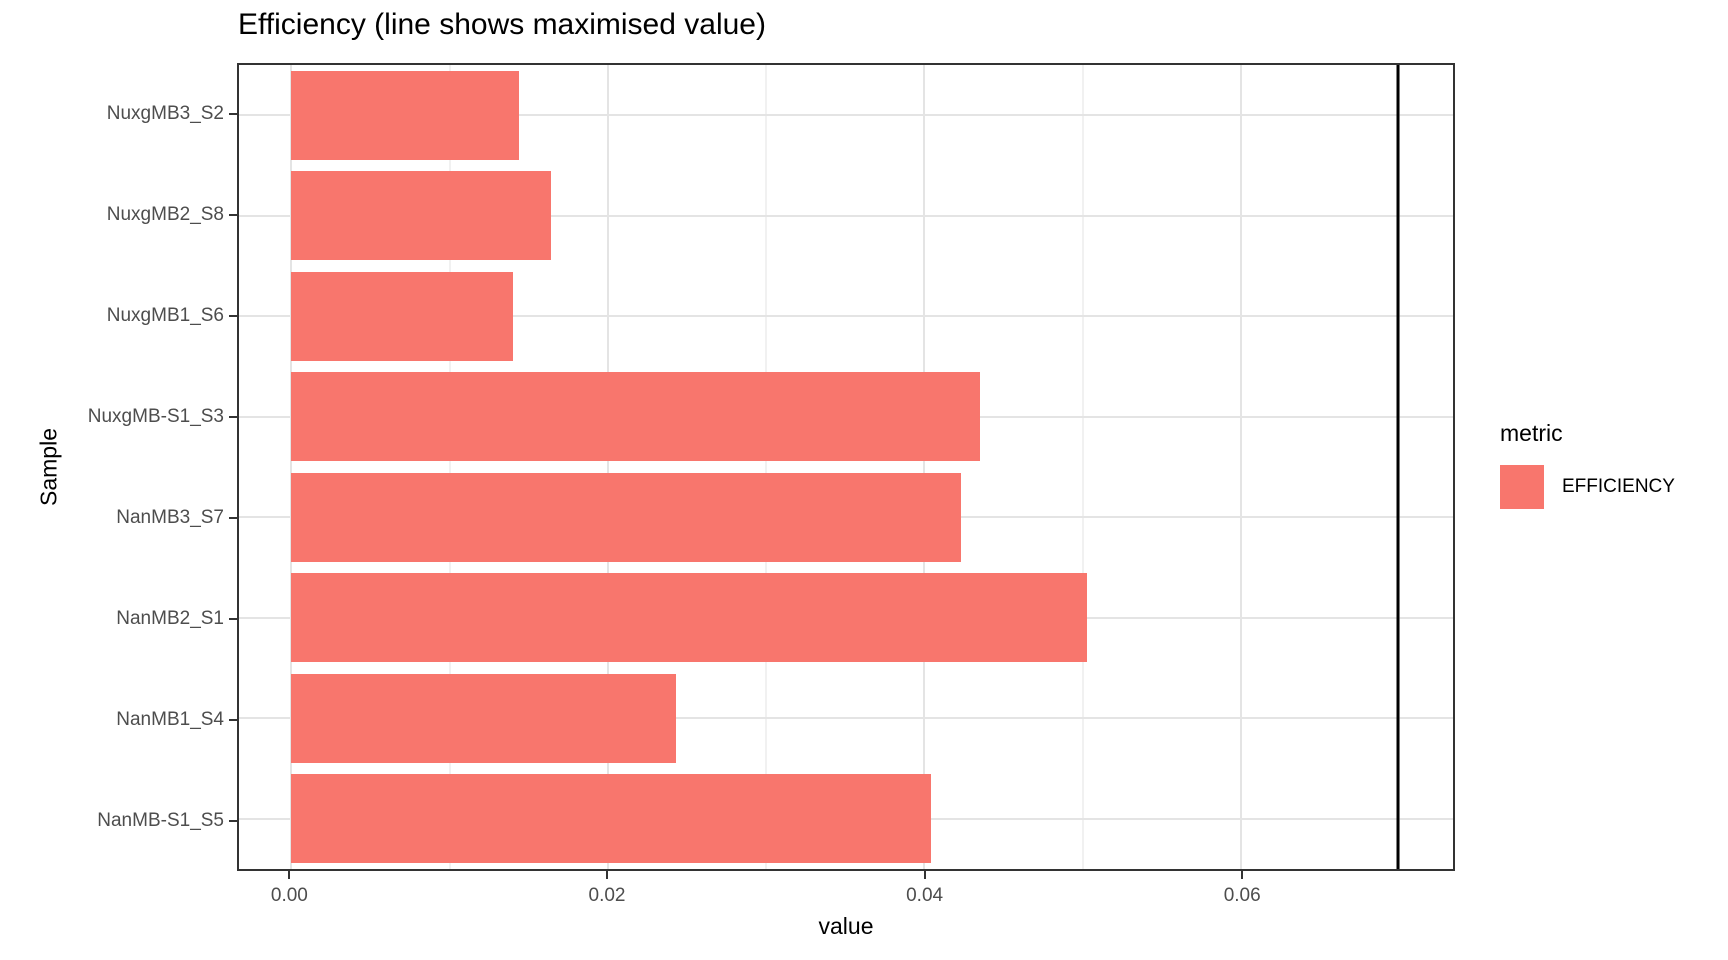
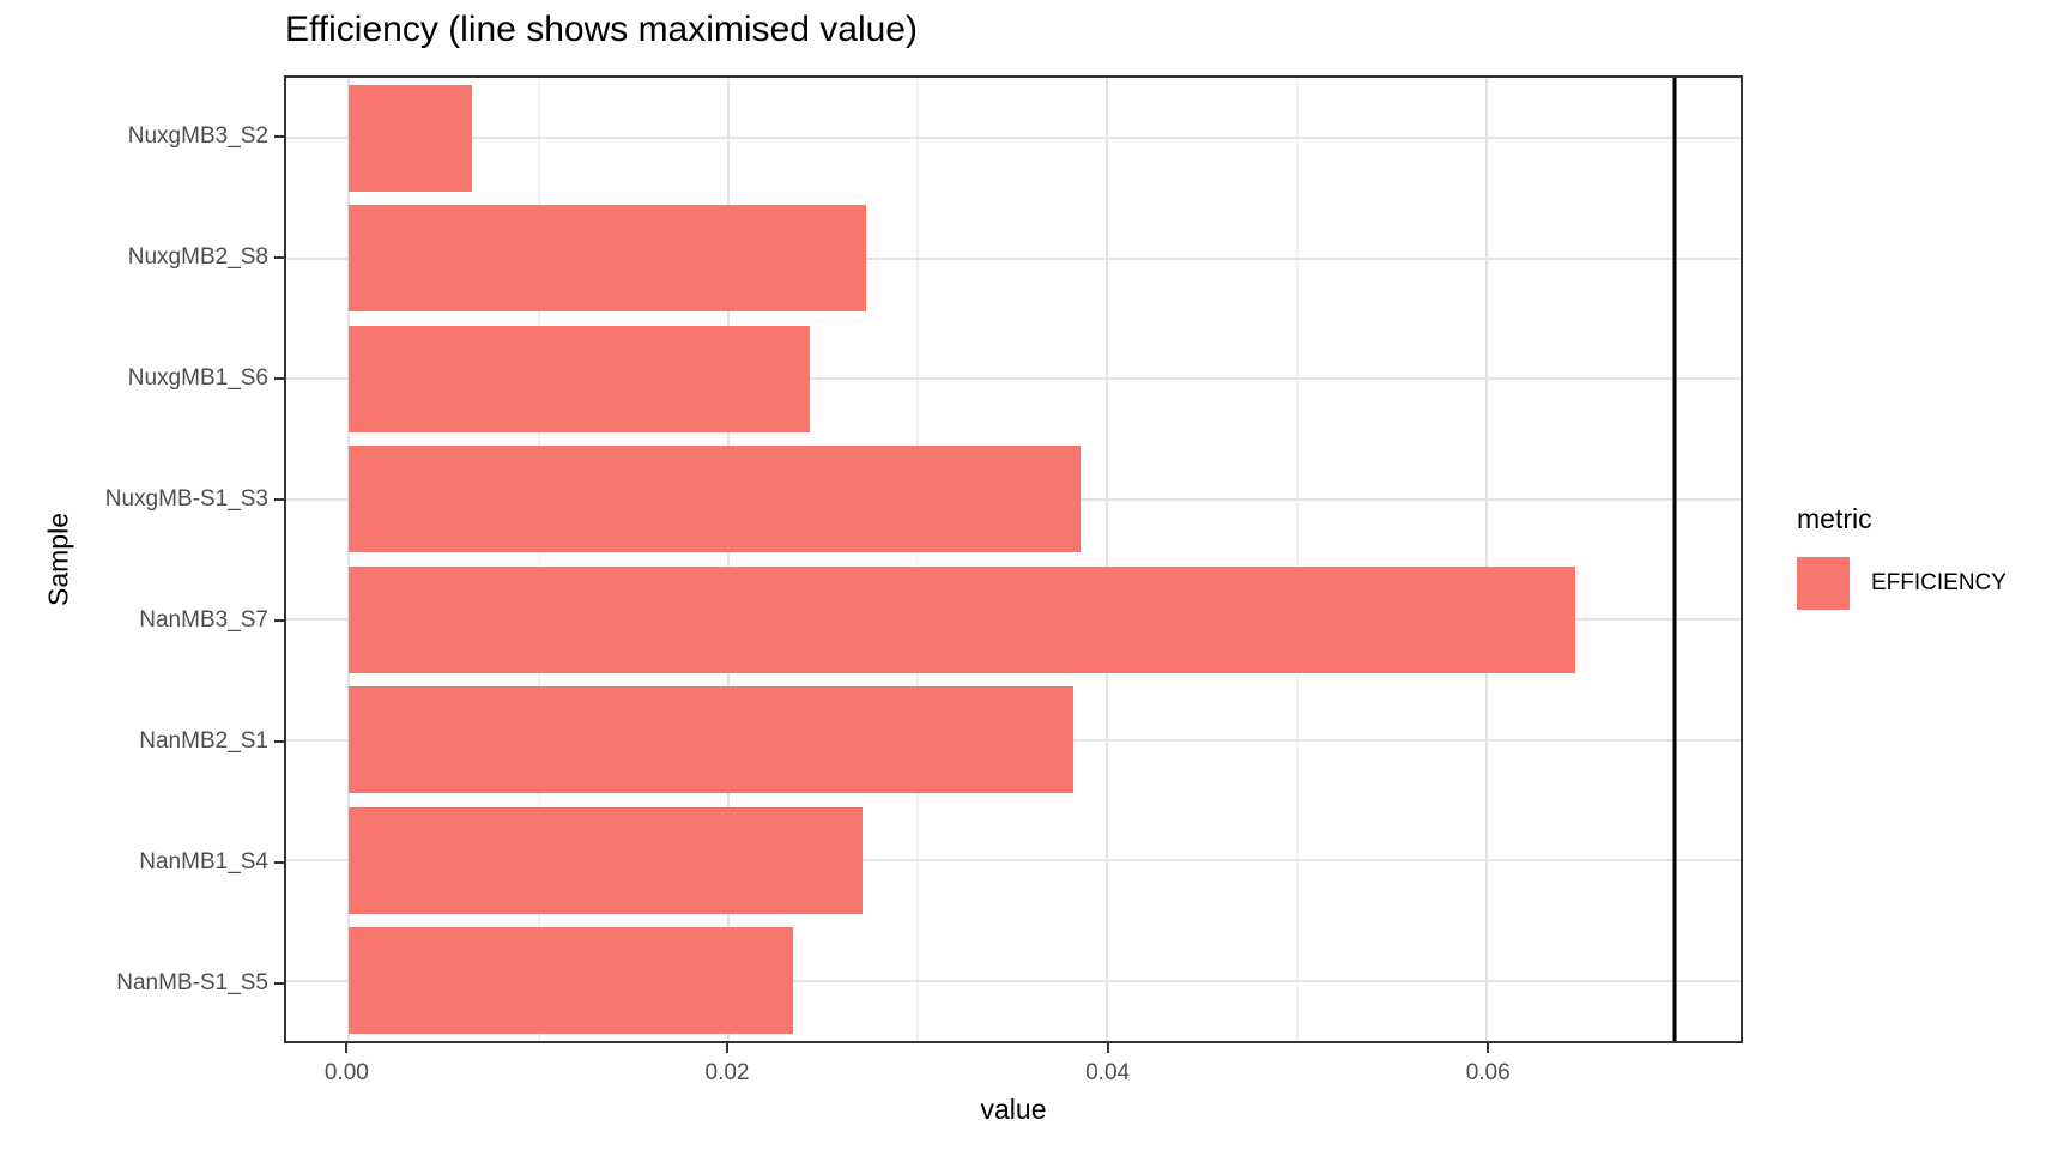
NuxgMB3_S2: 0.0144 -> 0.0065
NuxgMB2_S8: 0.0164 -> 0.0273
NuxgMB1_S6: 0.0140 -> 0.0243
NuxgMB-S1_S3: 0.0435 -> 0.0386
NanMB3_S7: 0.0423 -> 0.0647
NanMB2_S1: 0.0503 -> 0.0382
NanMB1_S4: 0.0243 -> 0.0271
NanMB-S1_S5: 0.0404 -> 0.0234
